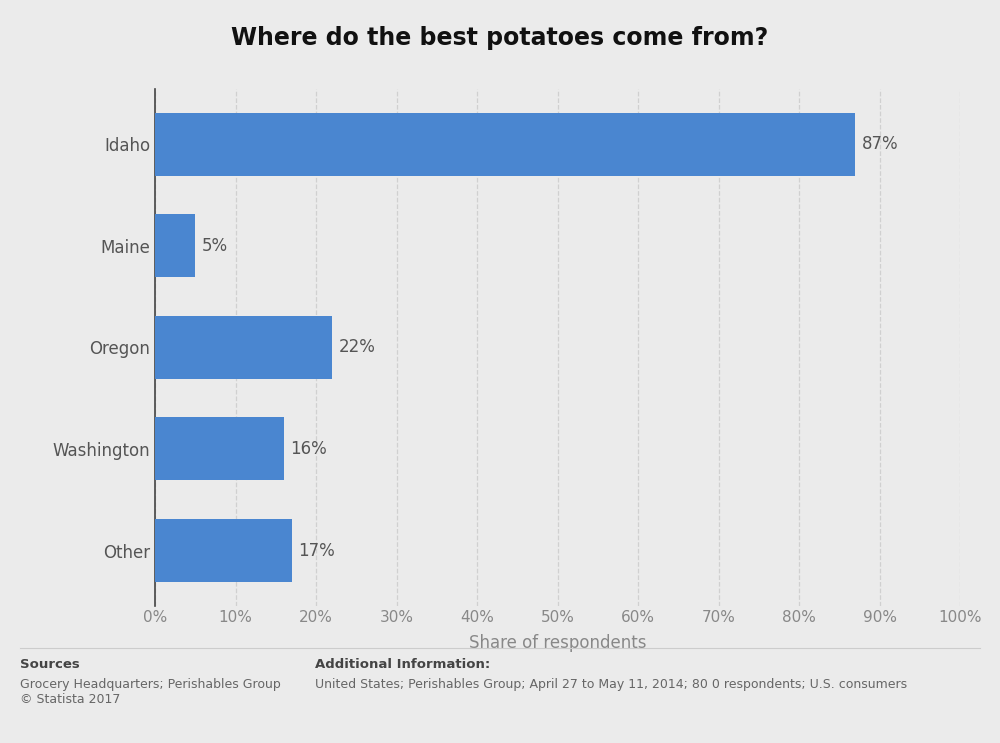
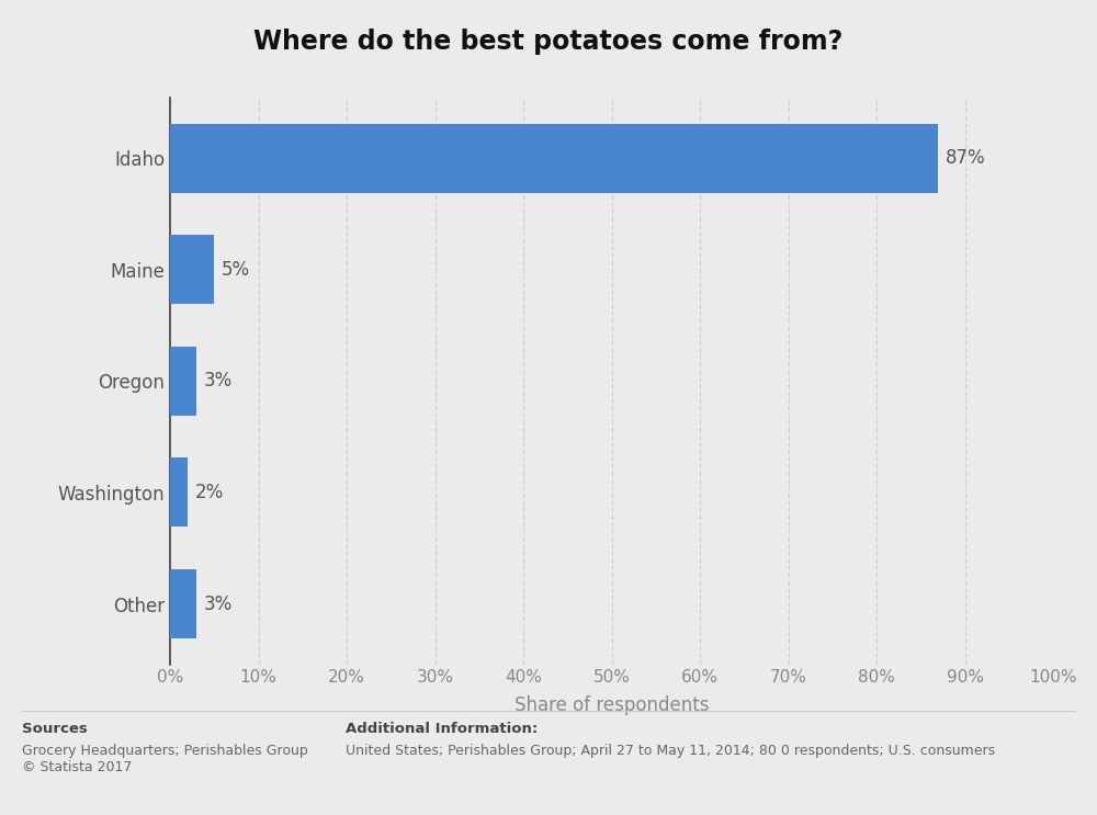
Oregon: 22% -> 3%
Washington: 16% -> 2%
Other: 17% -> 3%
